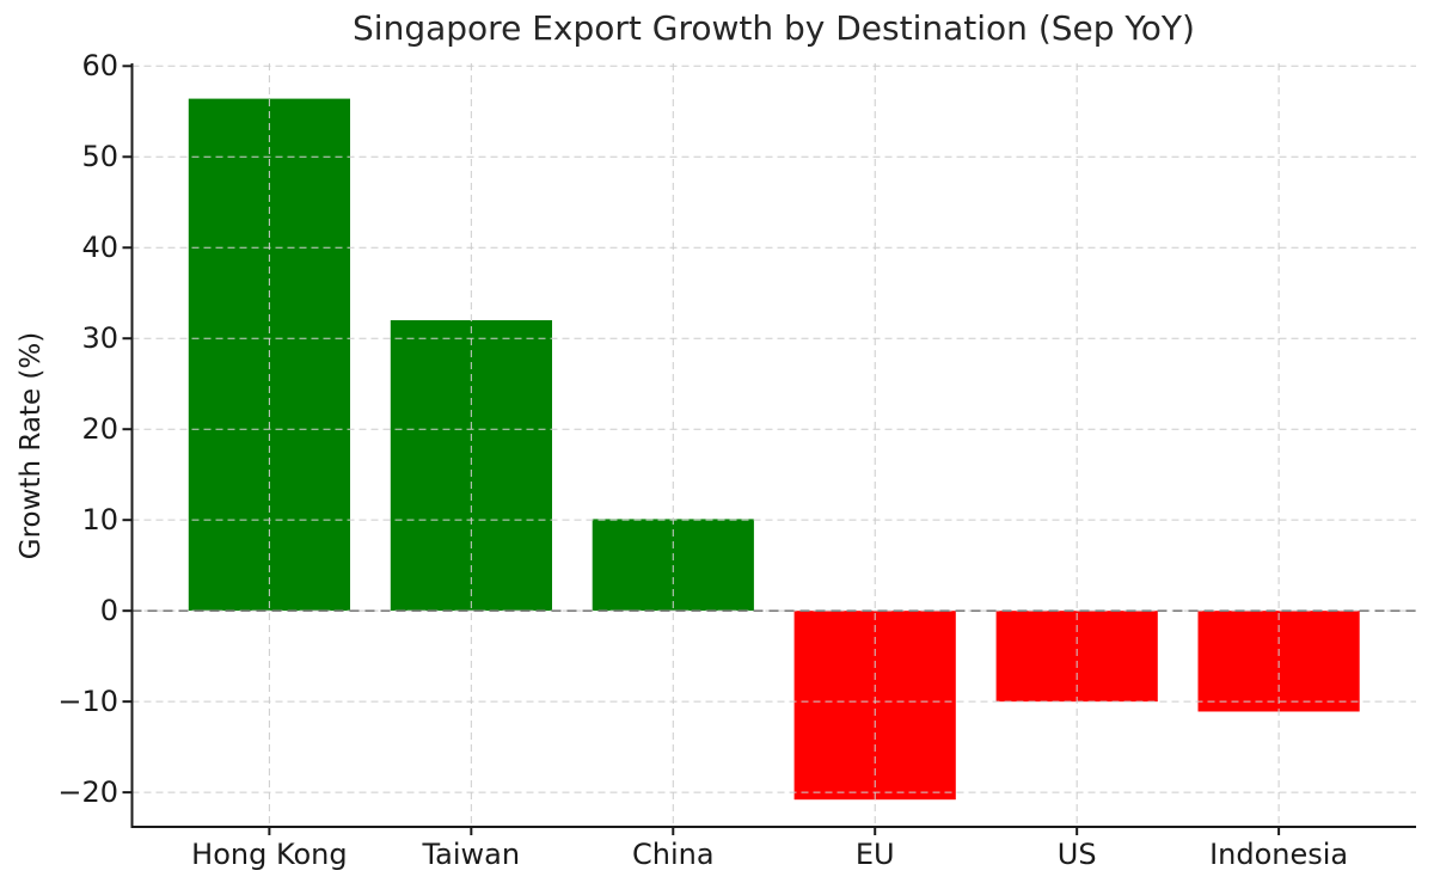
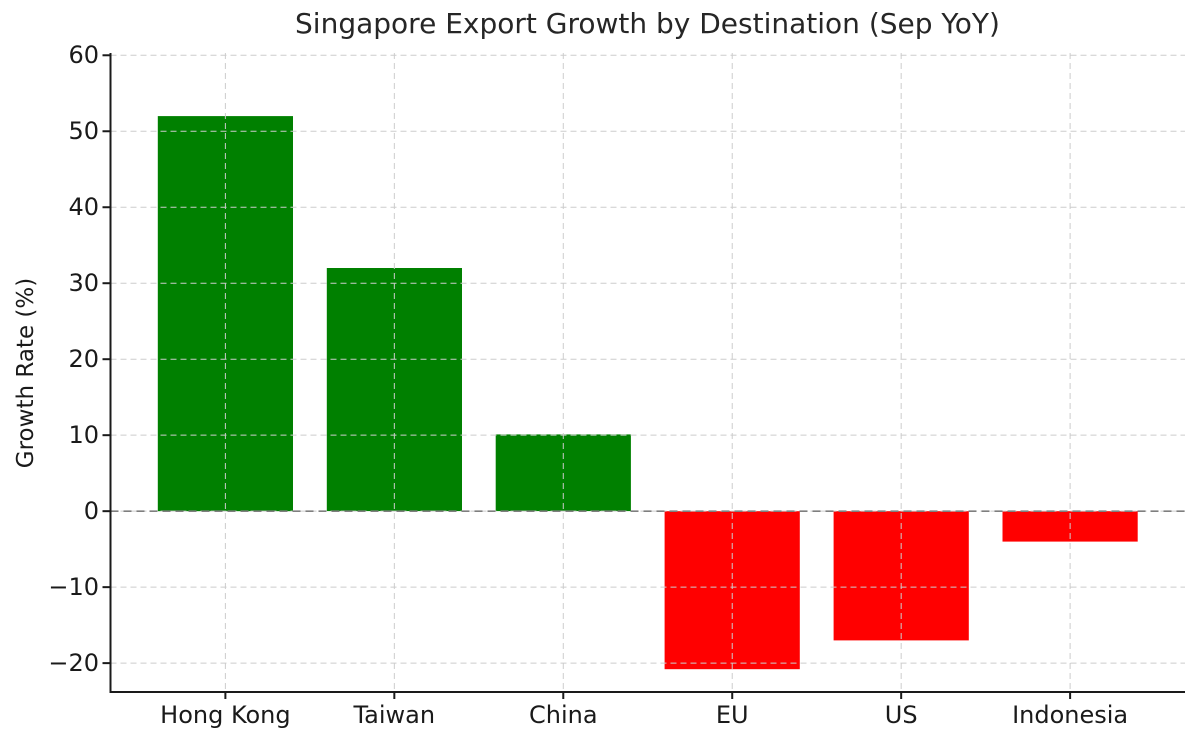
Hong Kong: 56 -> 52
US: -10 -> -17
Indonesia: -11 -> -4
